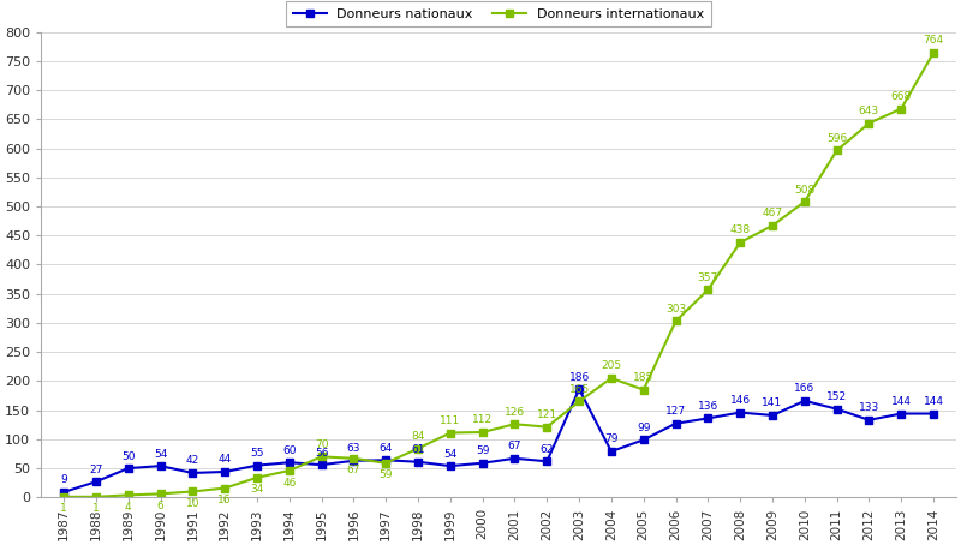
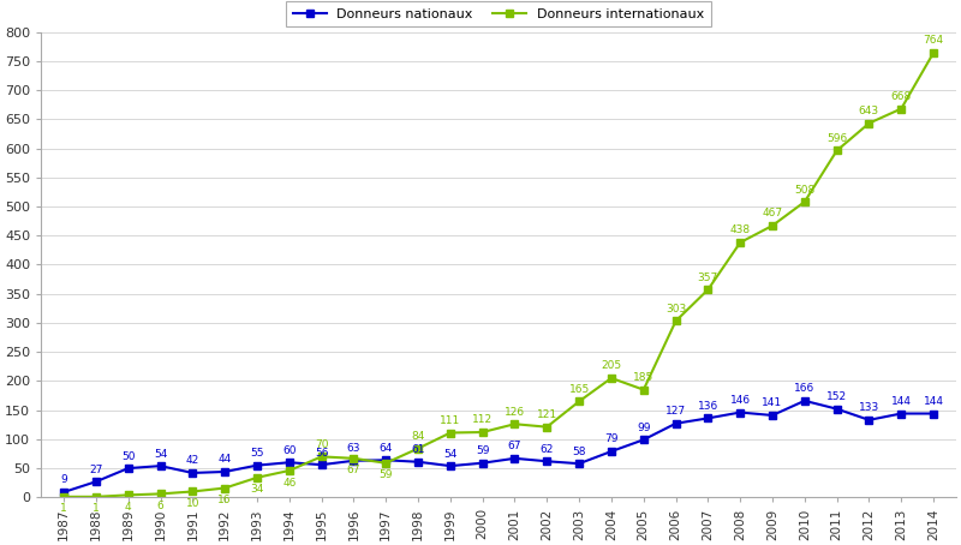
Donneurs nationaux/2003: 186 -> 58
